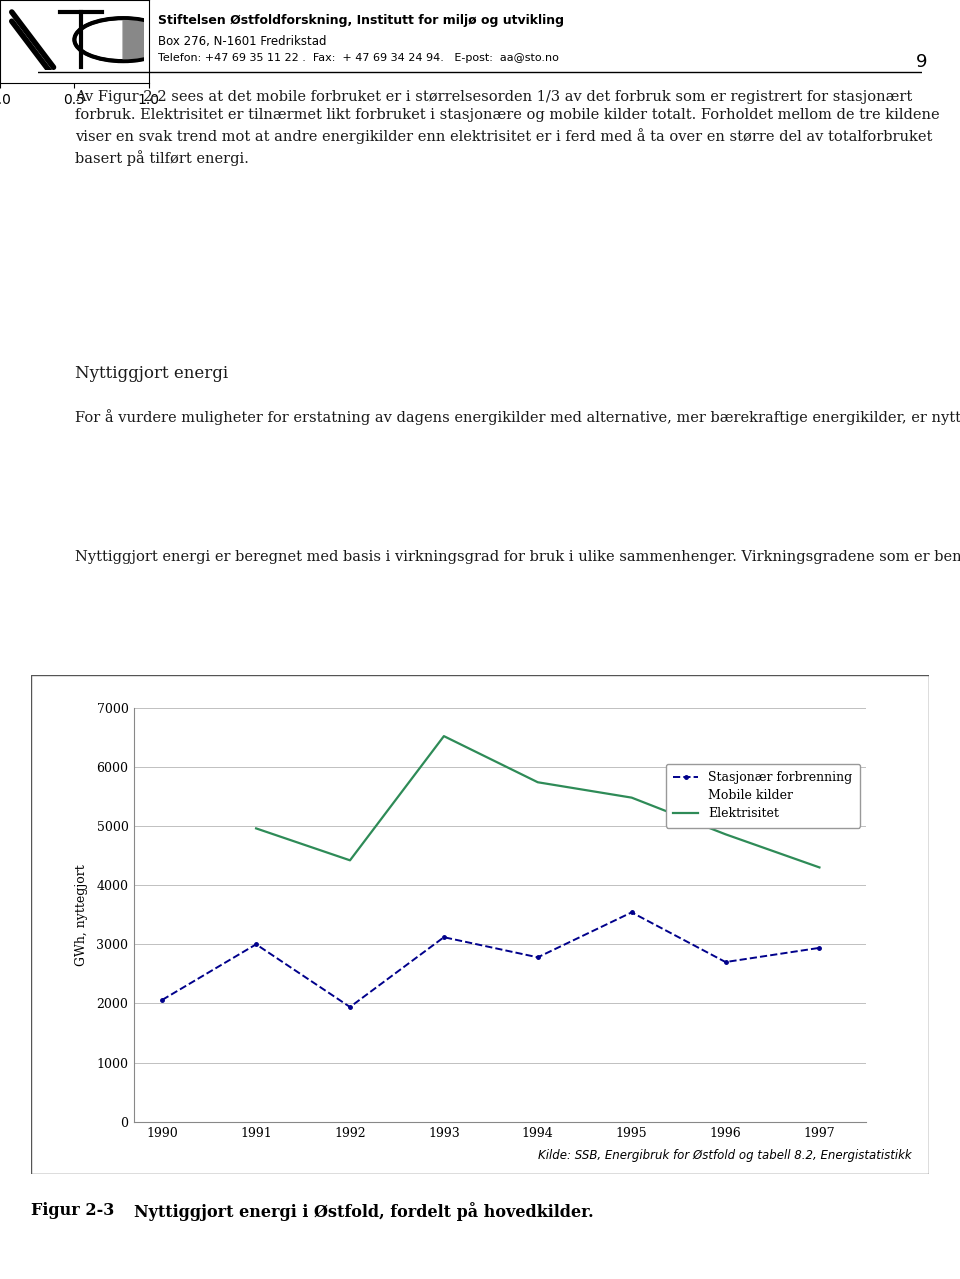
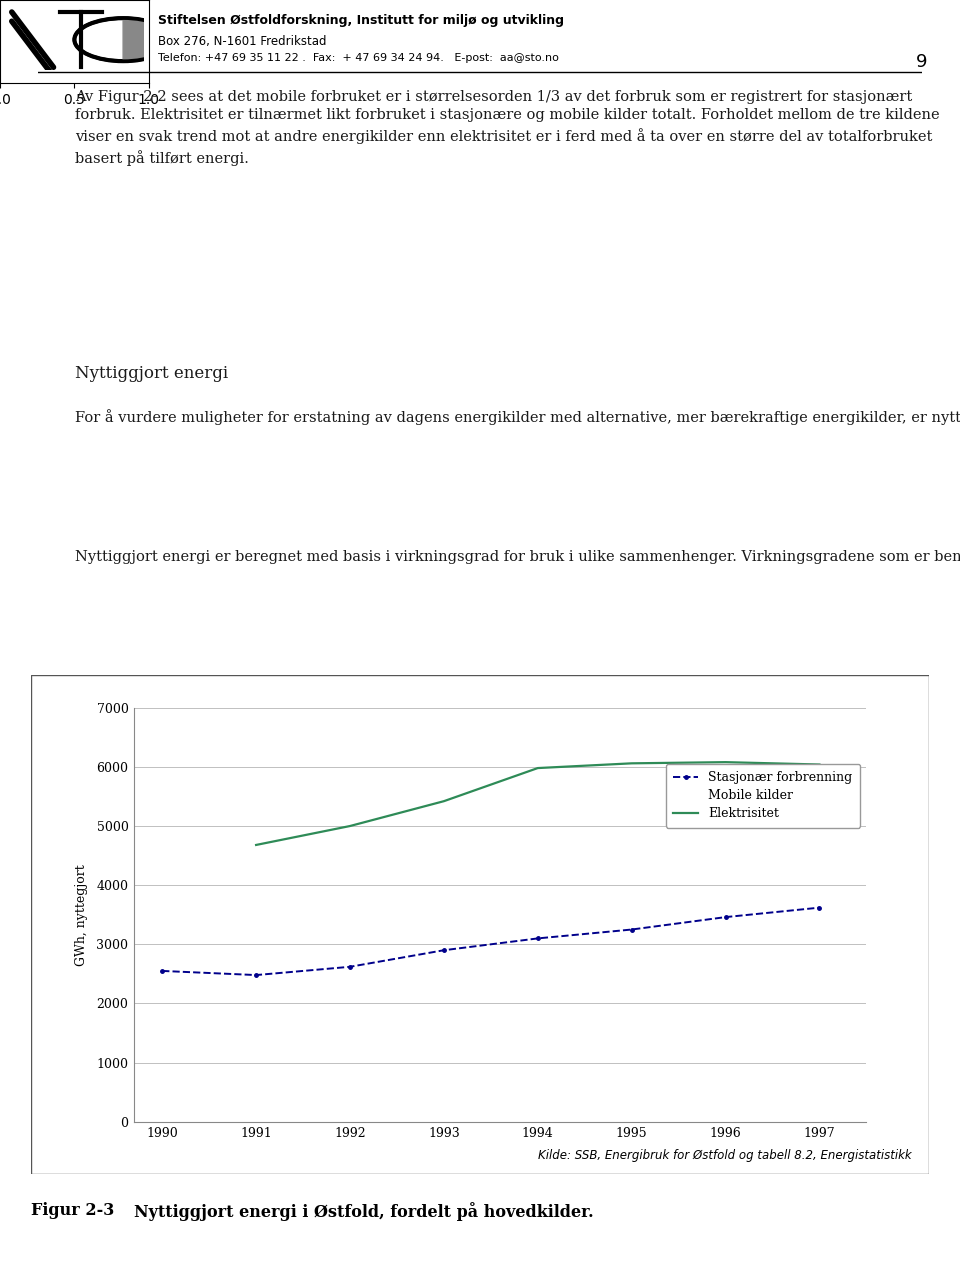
Stasjonær forbrenning/1990: 2060 -> 2550
Stasjonær forbrenning/1991: 3000 -> 2480
Elektrisitet/1991: 4960 -> 4680
Stasjonær forbrenning/1992: 1940 -> 2620
Elektrisitet/1992: 4420 -> 5000
Stasjonær forbrenning/1993: 3120 -> 2900
Elektrisitet/1993: 6520 -> 5420
Stasjonær forbrenning/1994: 2780 -> 3100
Elektrisitet/1994: 5740 -> 5980
Stasjonær forbrenning/1995: 3540 -> 3250
Elektrisitet/1995: 5480 -> 6060
Stasjonær forbrenning/1996: 2700 -> 3460
Elektrisitet/1996: 4860 -> 6080
Stasjonær forbrenning/1997: 2940 -> 3620
Elektrisitet/1997: 4300 -> 6040
